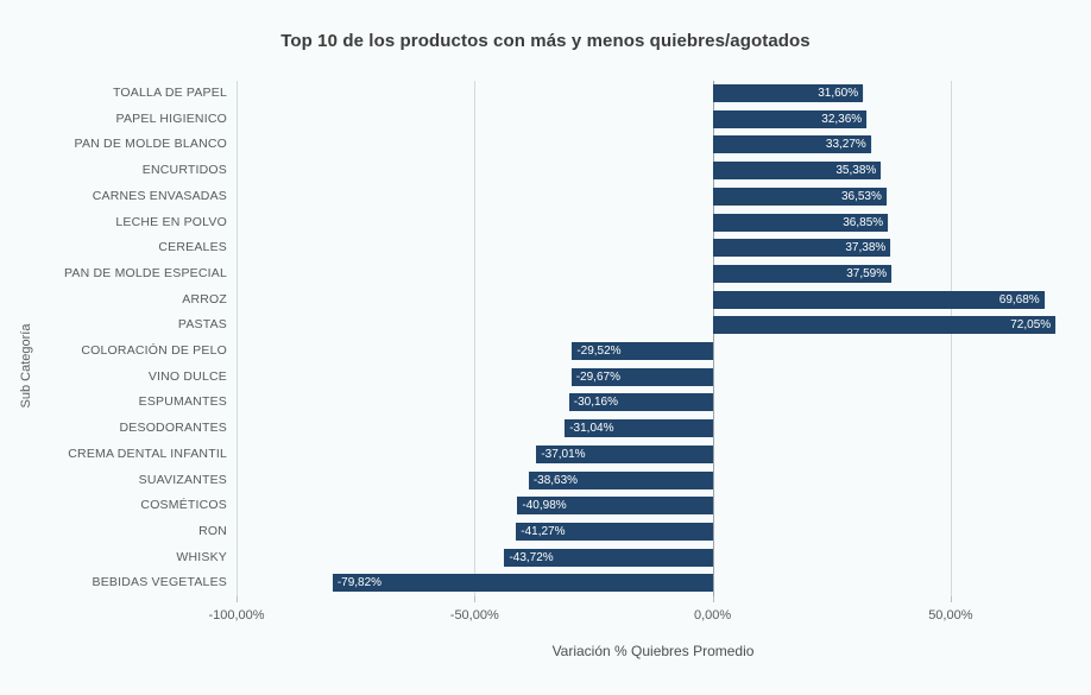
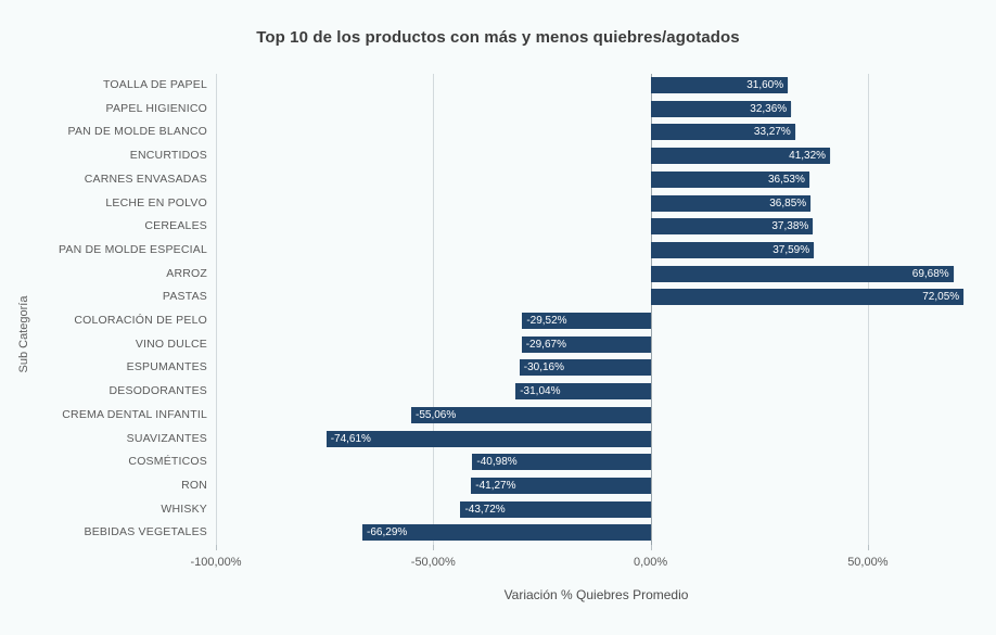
ENCURTIDOS: 35,38% -> 41,32%
CREMA DENTAL INFANTIL: -37,01% -> -55,06%
SUAVIZANTES: -38,63% -> -74,61%
BEBIDAS VEGETALES: -79,82% -> -66,29%
